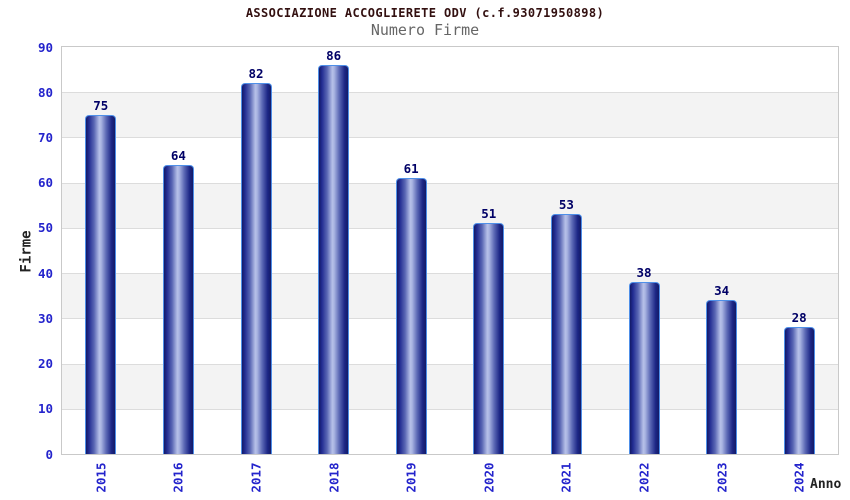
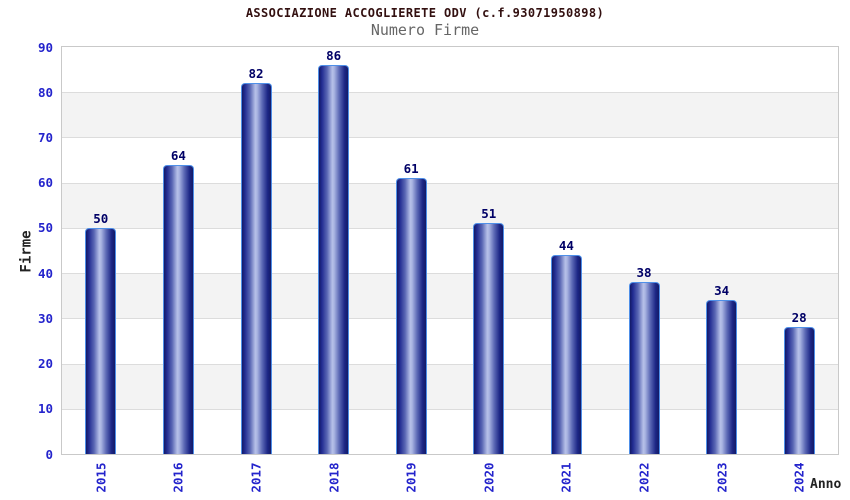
2015: 75 -> 50
2021: 53 -> 44
